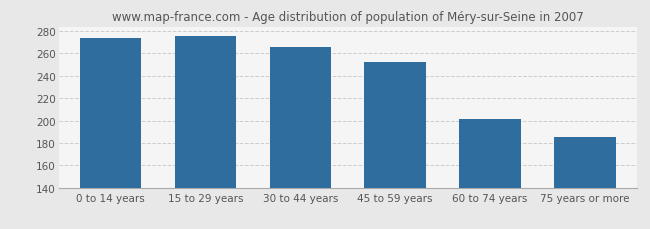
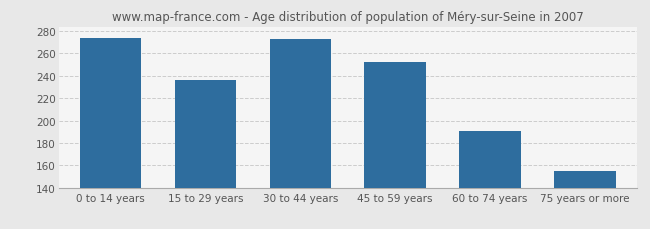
15 to 29 years: 276 -> 236
30 to 44 years: 266 -> 273
60 to 74 years: 201 -> 191
75 years or more: 185 -> 155
